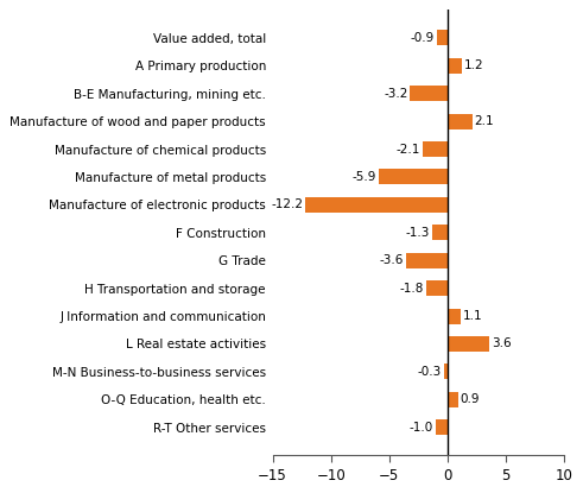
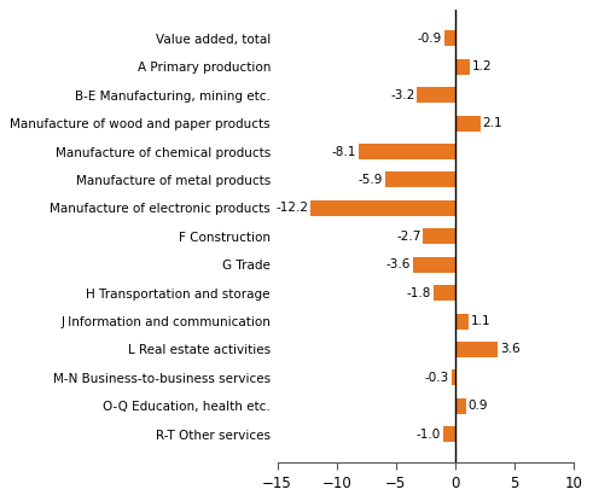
Manufacture of chemical products: -2.1 -> -8.1
F Construction: -1.3 -> -2.7
